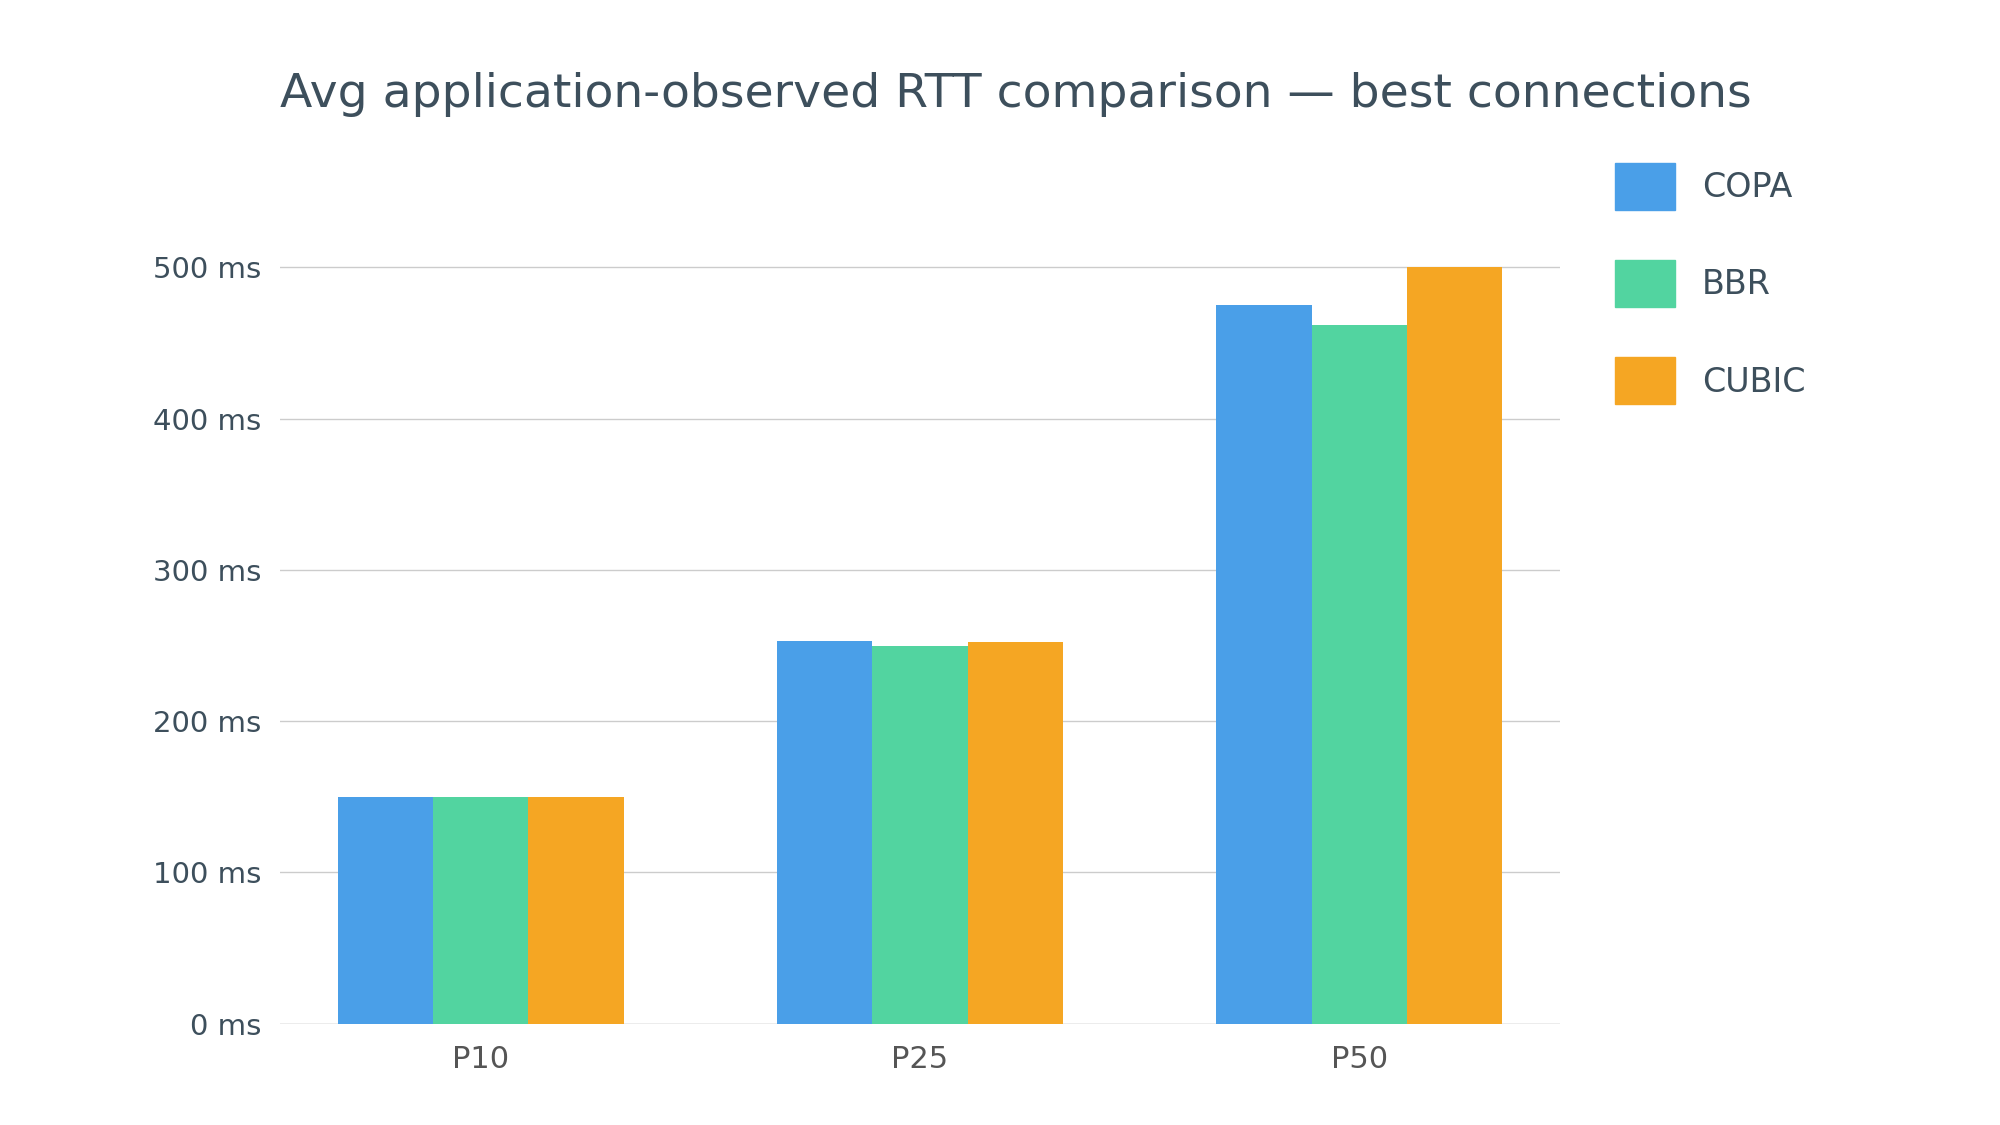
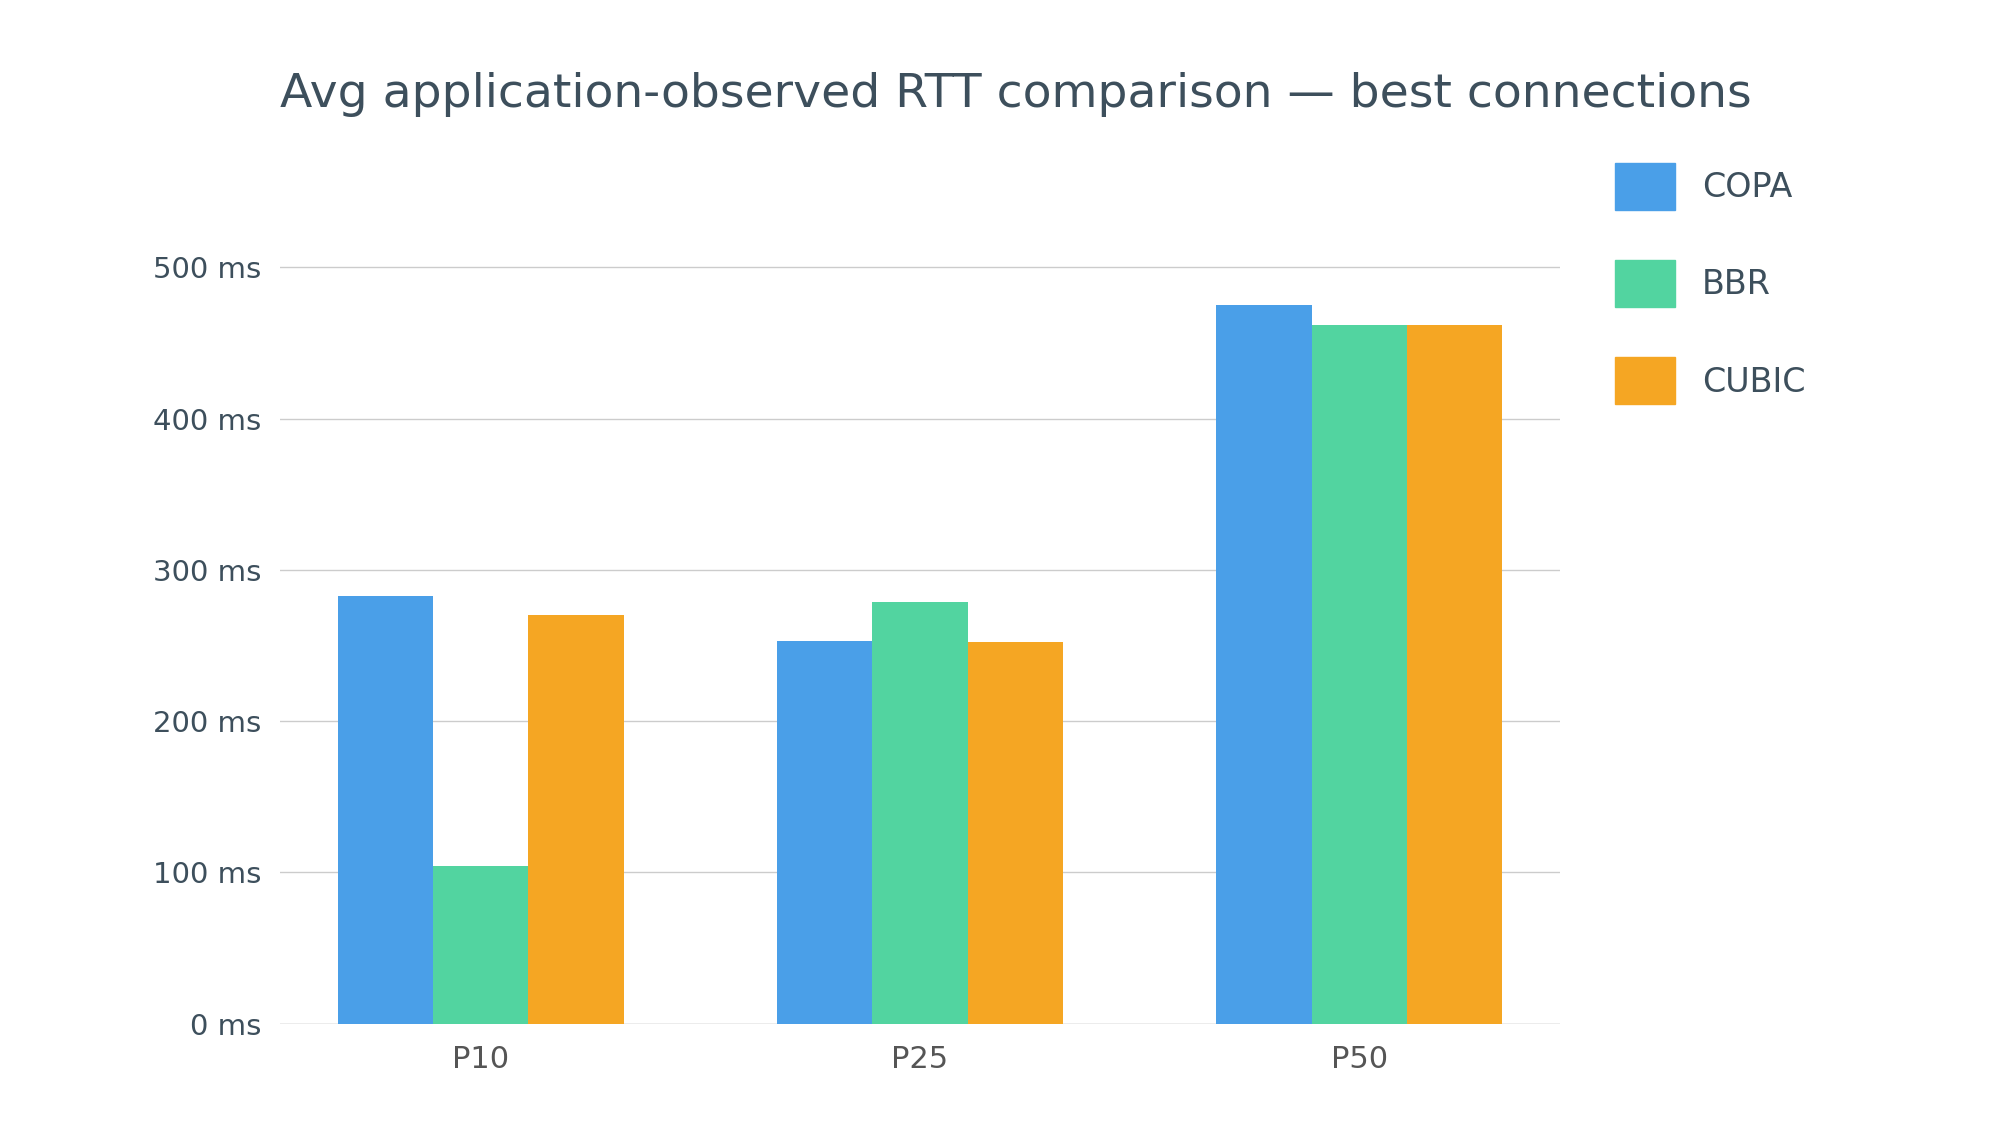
COPA/P10: 150 ms -> 283 ms
BBR/P10: 150 ms -> 104 ms
CUBIC/P10: 150 ms -> 270 ms
BBR/P25: 250 ms -> 279 ms
CUBIC/P50: 500 ms -> 462 ms
